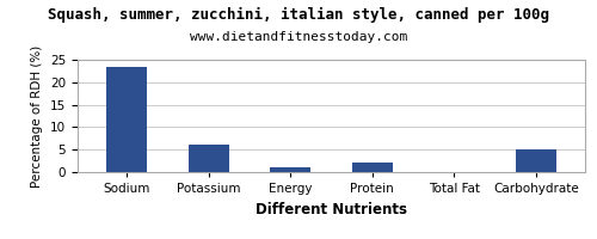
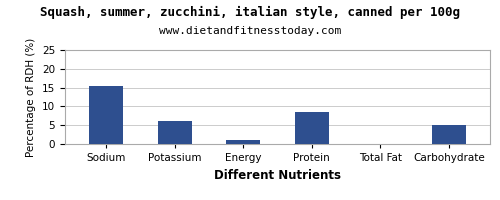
Sodium: 23.3 -> 15.5
Protein: 2.0 -> 8.5
